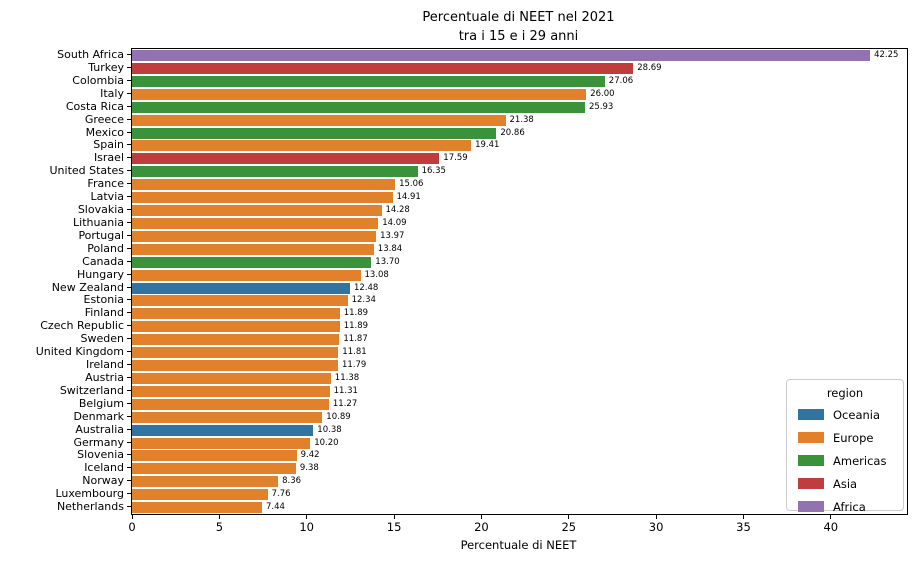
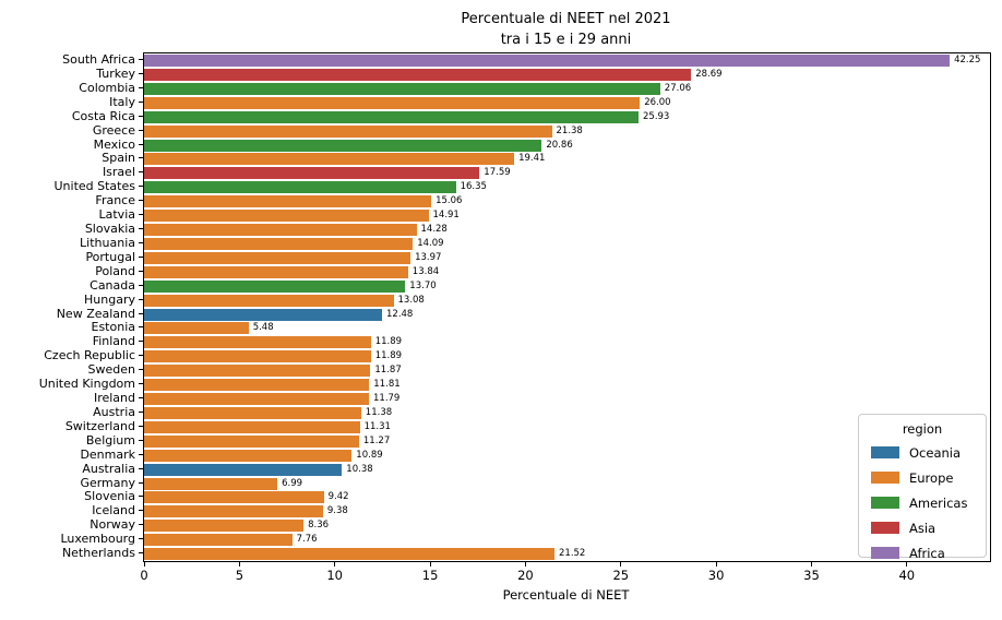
Estonia: 12.34 -> 5.48
Germany: 10.20 -> 6.99
Netherlands: 7.44 -> 21.52
